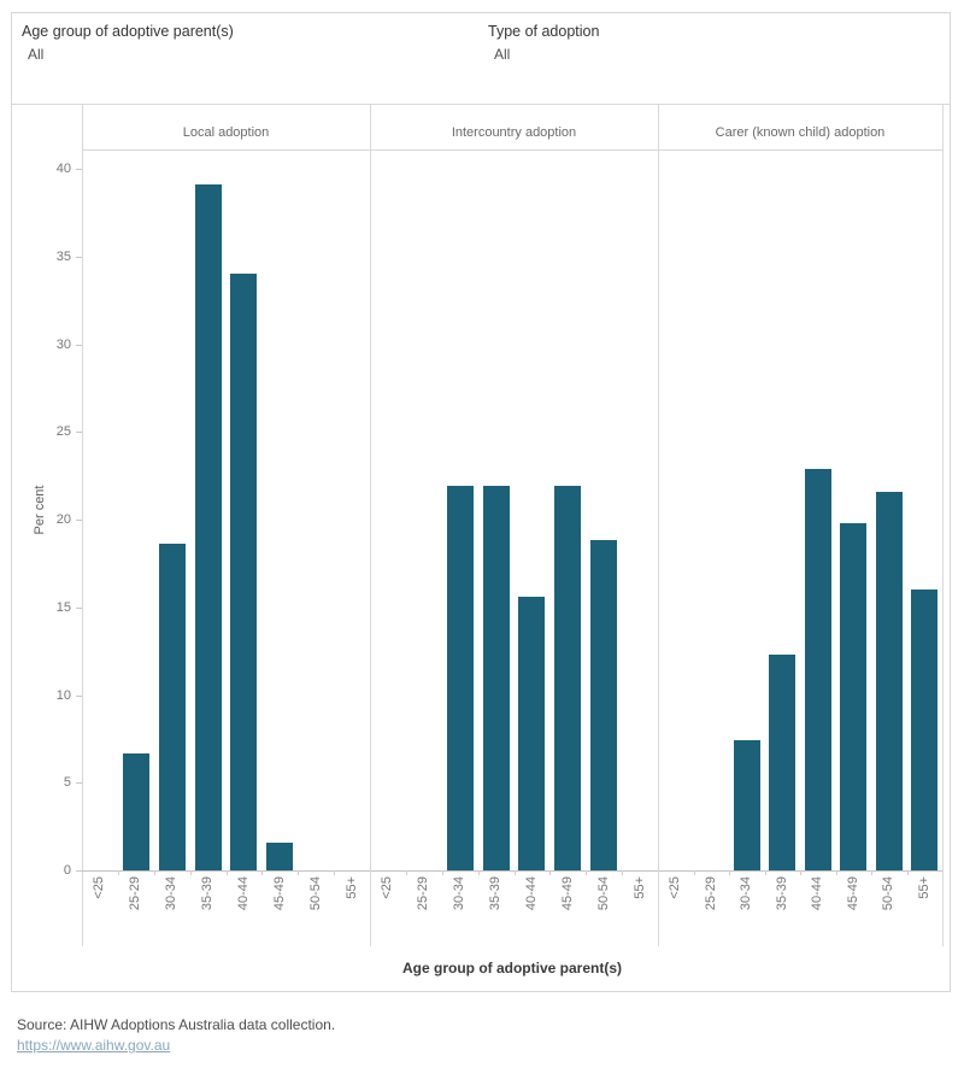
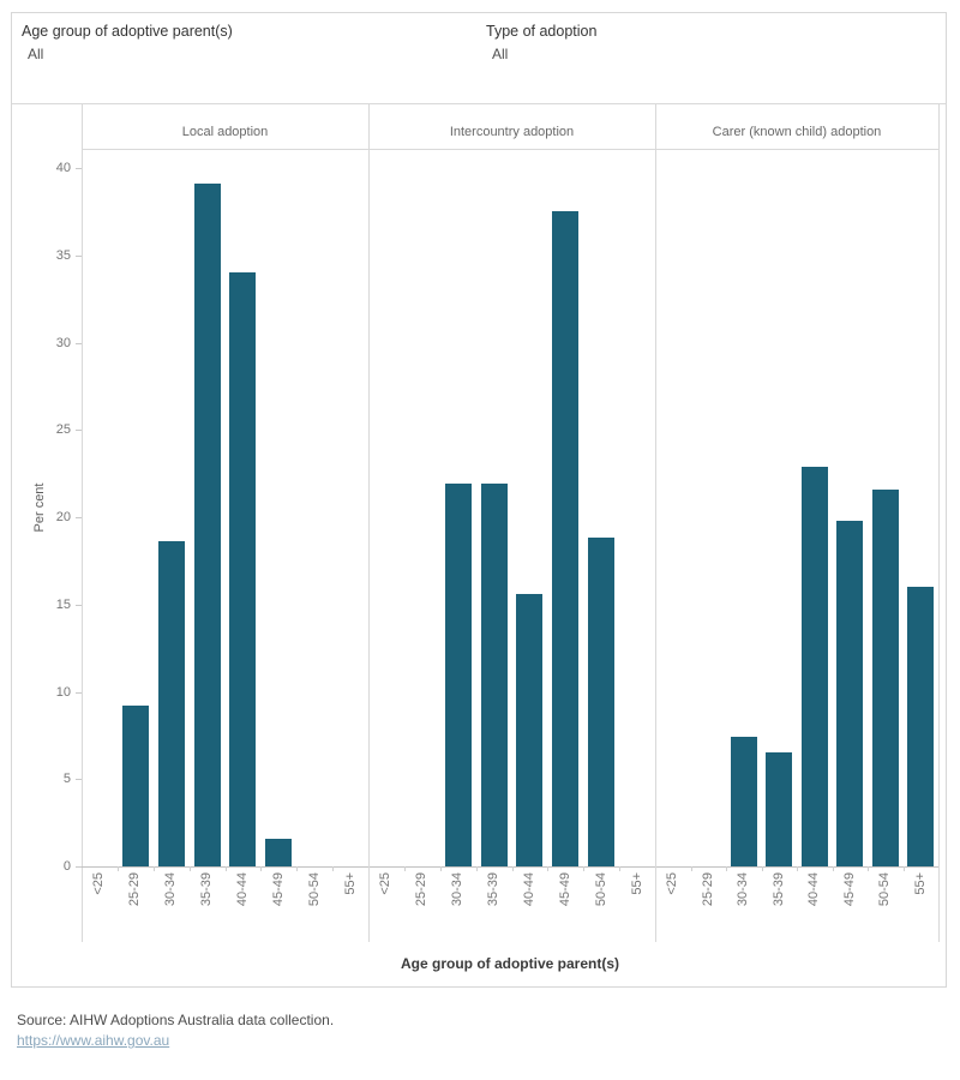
Local adoption/25-29: 6.7 -> 9.2
Carer (known child) adoption/35-39: 12.3 -> 6.5
Intercountry adoption/45-49: 21.9 -> 37.5
